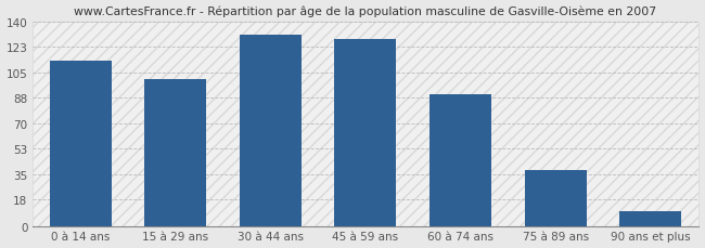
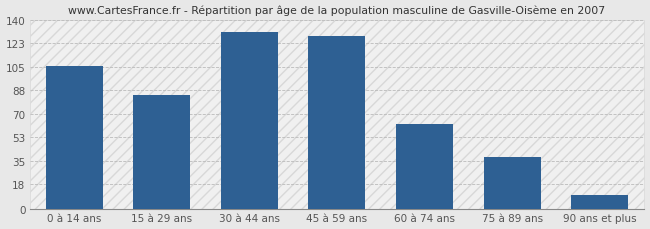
0 à 14 ans: 113 -> 106
15 à 29 ans: 101 -> 84
60 à 74 ans: 90 -> 63
